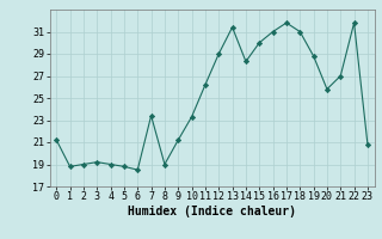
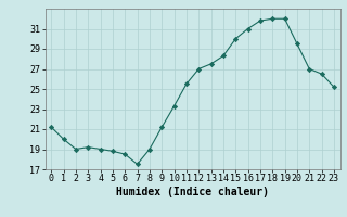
1: 18.8 -> 20.0
7: 23.4 -> 17.5
11: 26.2 -> 25.5
12: 29.0 -> 27.0
13: 31.4 -> 27.5
18: 31.0 -> 32.0
19: 28.8 -> 32.0
20: 25.8 -> 29.5
22: 31.8 -> 26.5
23: 20.8 -> 25.2
